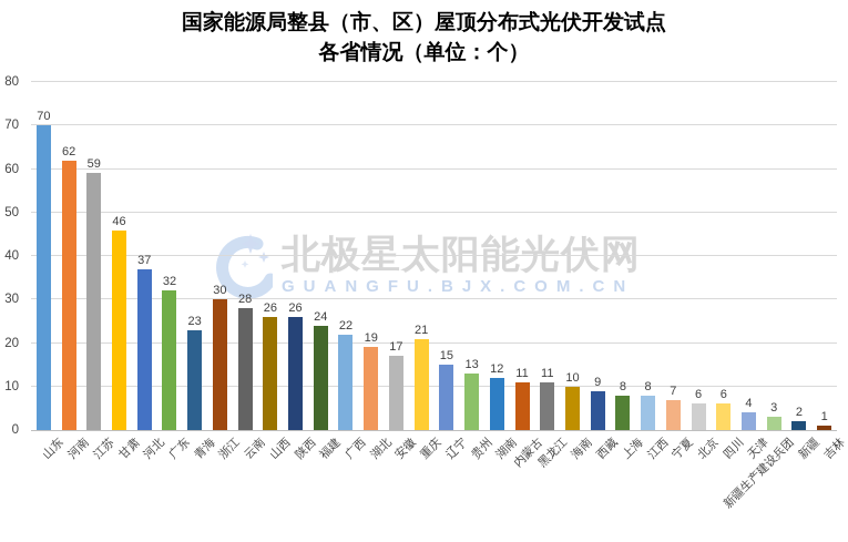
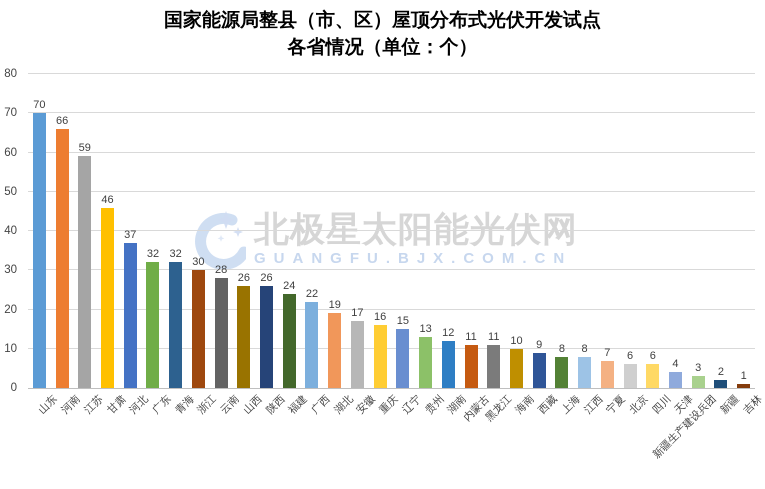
河南: 62 -> 66
青海: 23 -> 32
重庆: 21 -> 16
